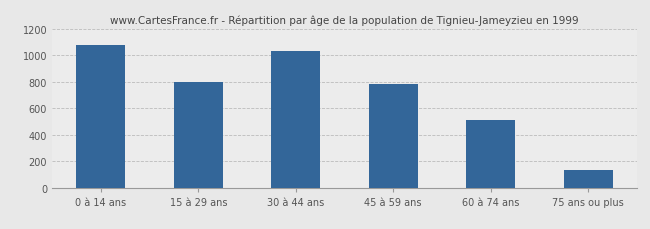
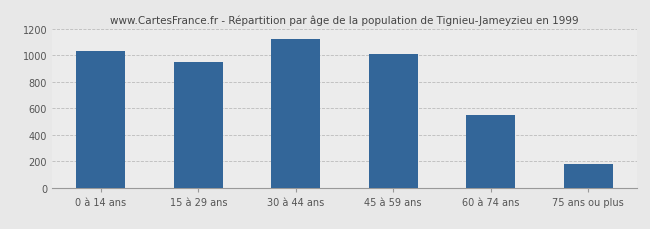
0 à 14 ans: 1080 -> 1040
15 à 29 ans: 800 -> 950
30 à 44 ans: 1030 -> 1120
45 à 59 ans: 780 -> 1010
60 à 74 ans: 510 -> 550
75 ans ou plus: 130 -> 180
